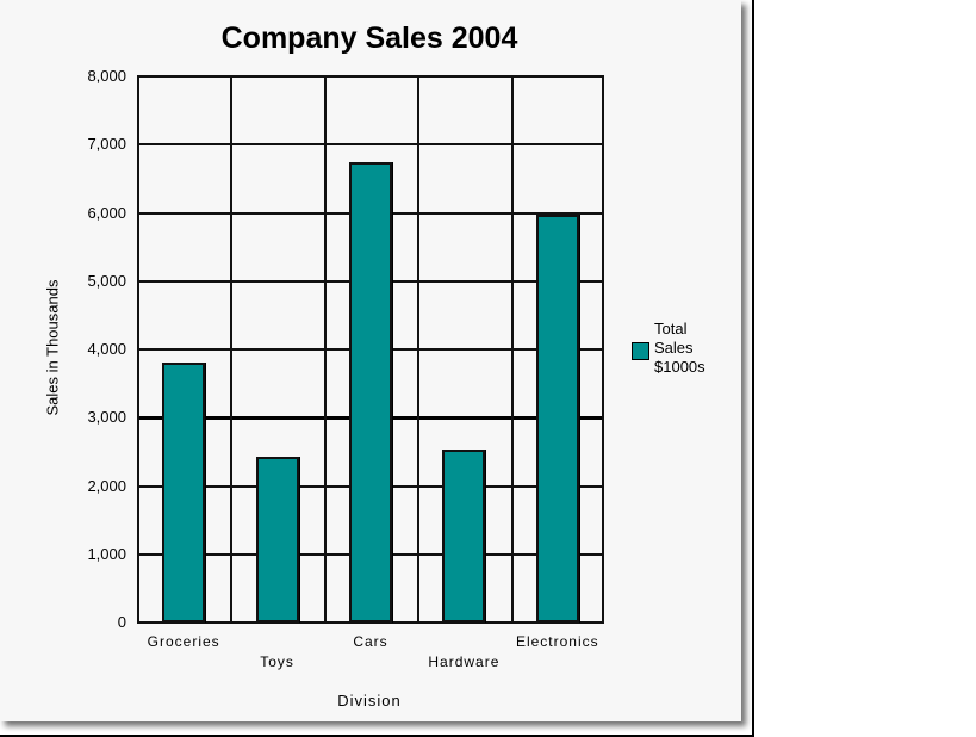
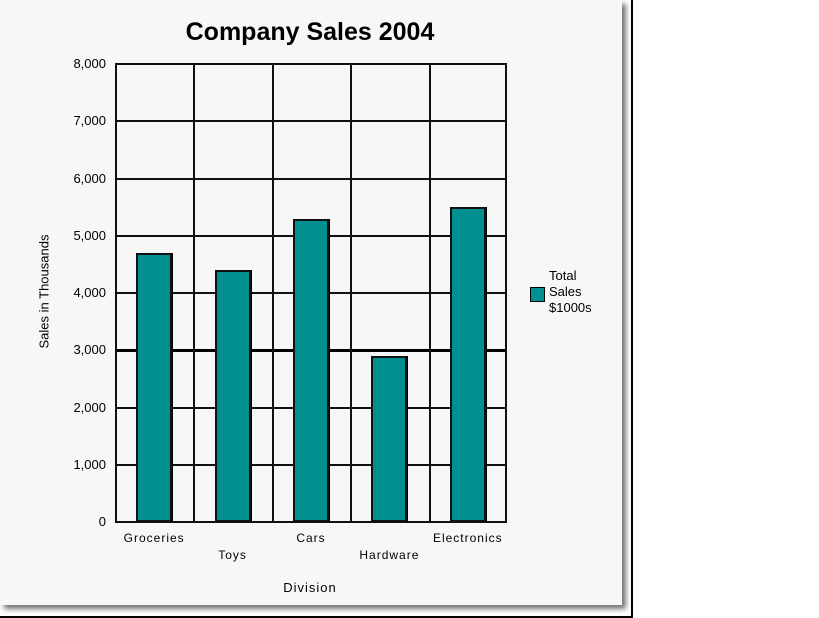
Groceries: 3800 -> 4700
Toys: 2400 -> 4400
Cars: 6800 -> 5300
Hardware: 2500 -> 2900
Electronics: 6000 -> 5500
